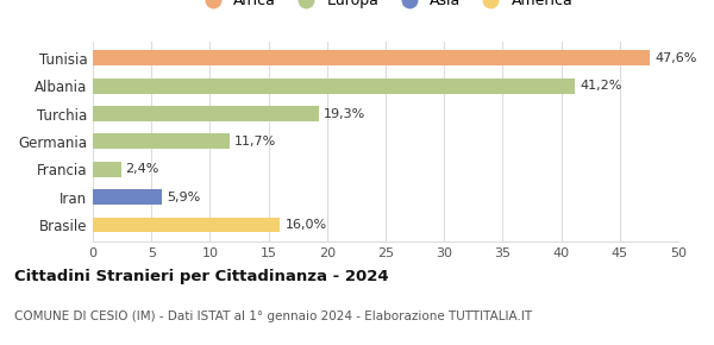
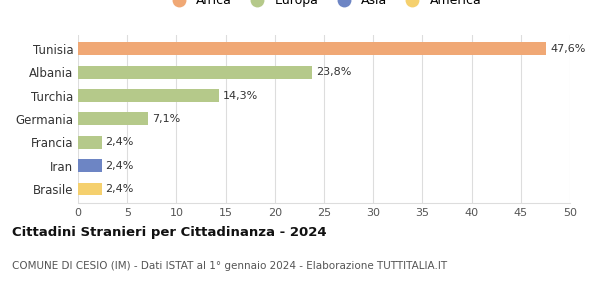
Albania: 41,2% -> 23,8%
Turchia: 19,3% -> 14,3%
Germania: 11,7% -> 7,1%
Iran: 5,9% -> 2,4%
Brasile: 16,0% -> 2,4%
